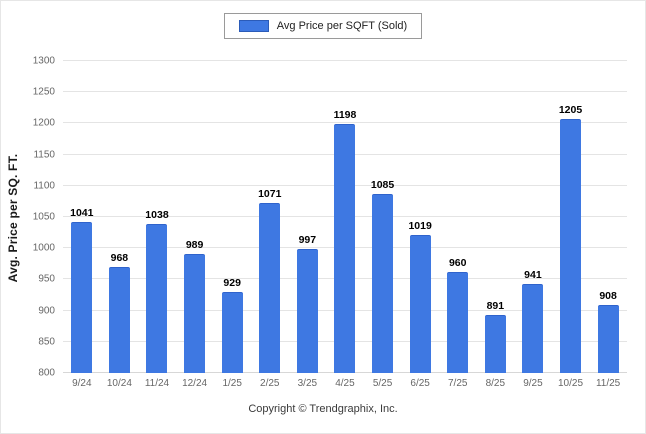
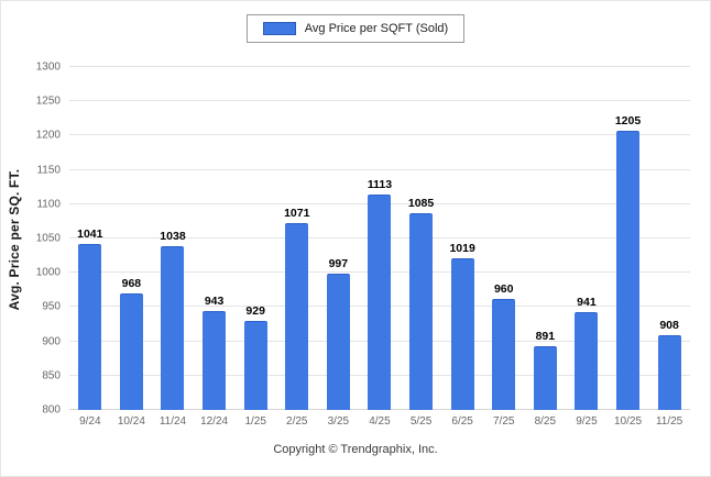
12/24: 989 -> 943
4/25: 1198 -> 1113
